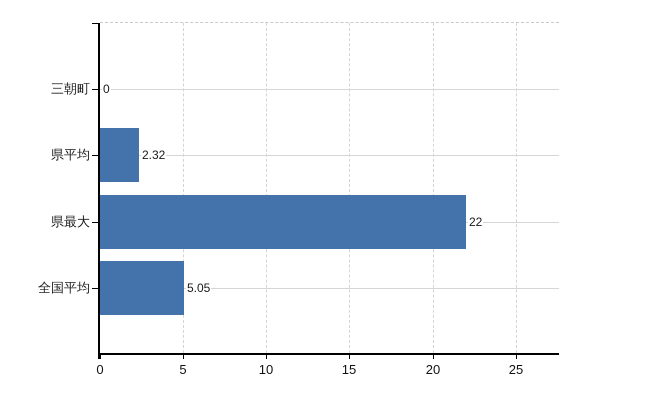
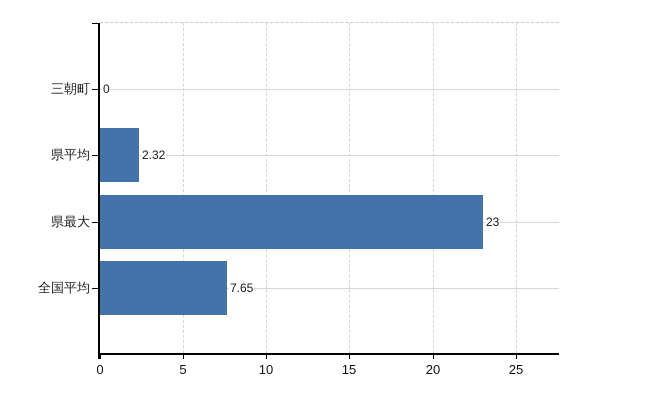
県最大: 22 -> 23
全国平均: 5.05 -> 7.65
